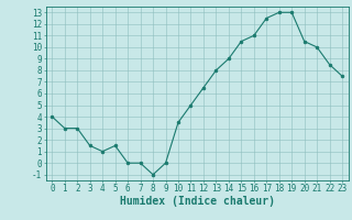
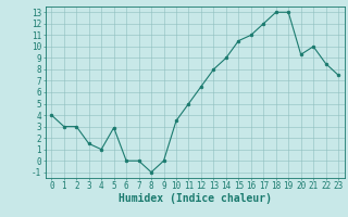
5: 1.5 -> 2.9
17: 12.5 -> 12.0
20: 10.5 -> 9.3
